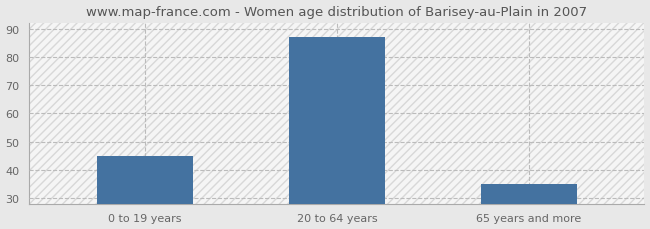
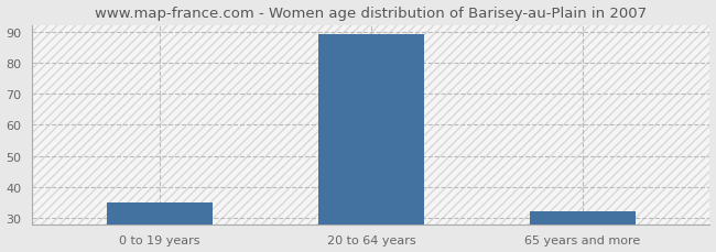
0 to 19 years: 45 -> 35
20 to 64 years: 87 -> 89
65 years and more: 35 -> 32
